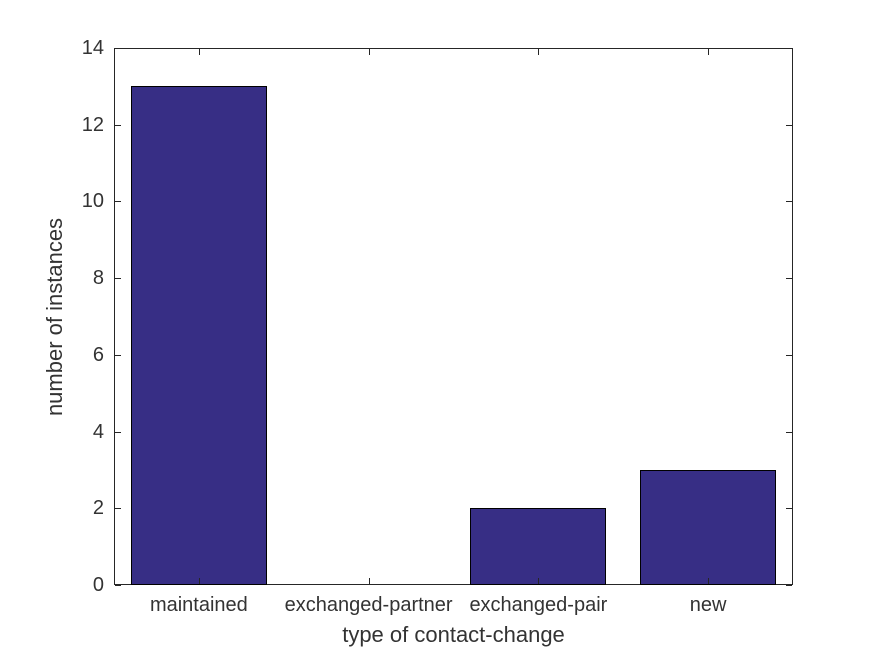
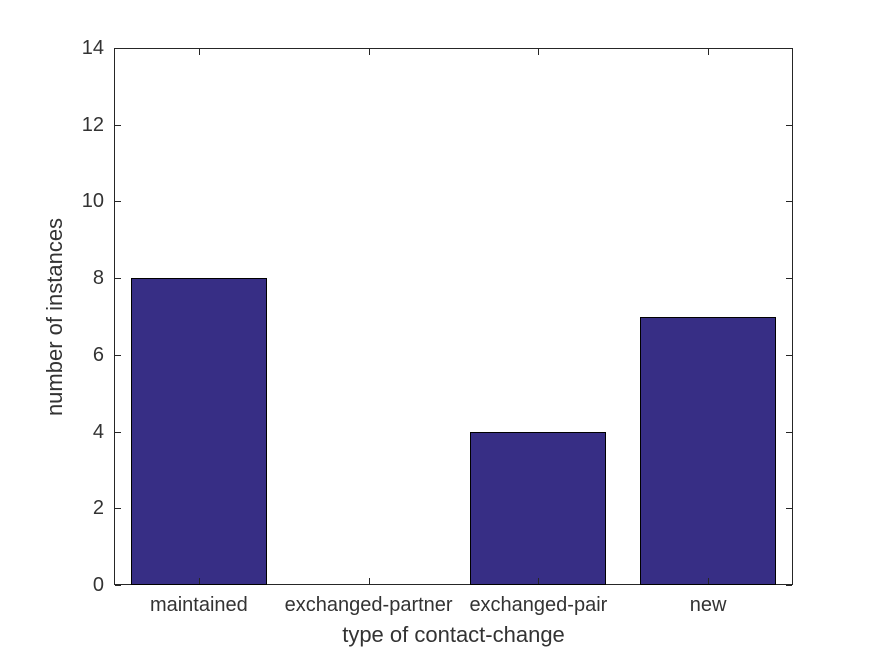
maintained: 13 -> 8
exchanged-pair: 2 -> 4
new: 3 -> 7
